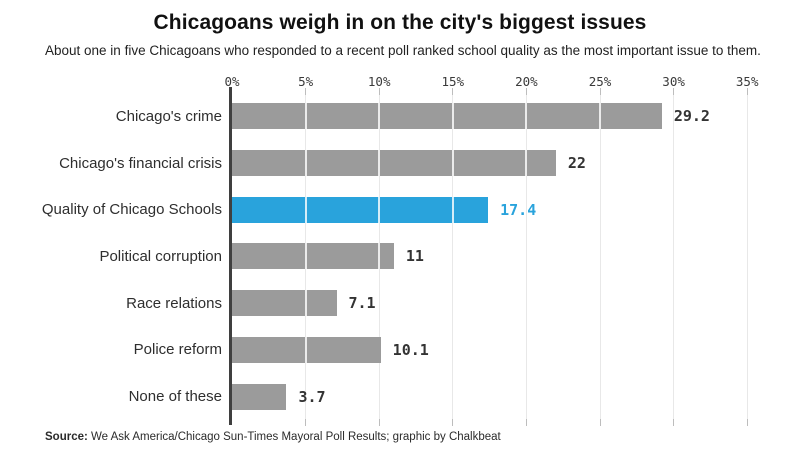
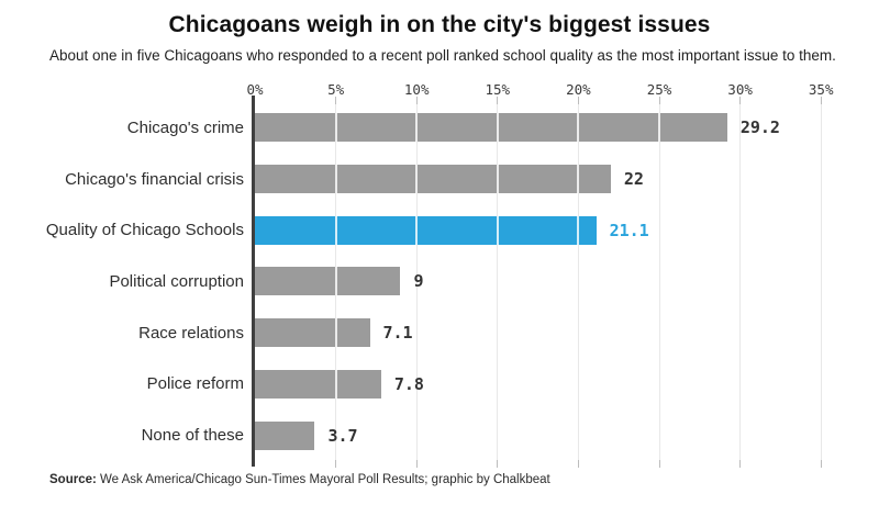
Quality of Chicago Schools: 17.4 -> 21.1
Political corruption: 11 -> 9
Police reform: 10.1 -> 7.8
